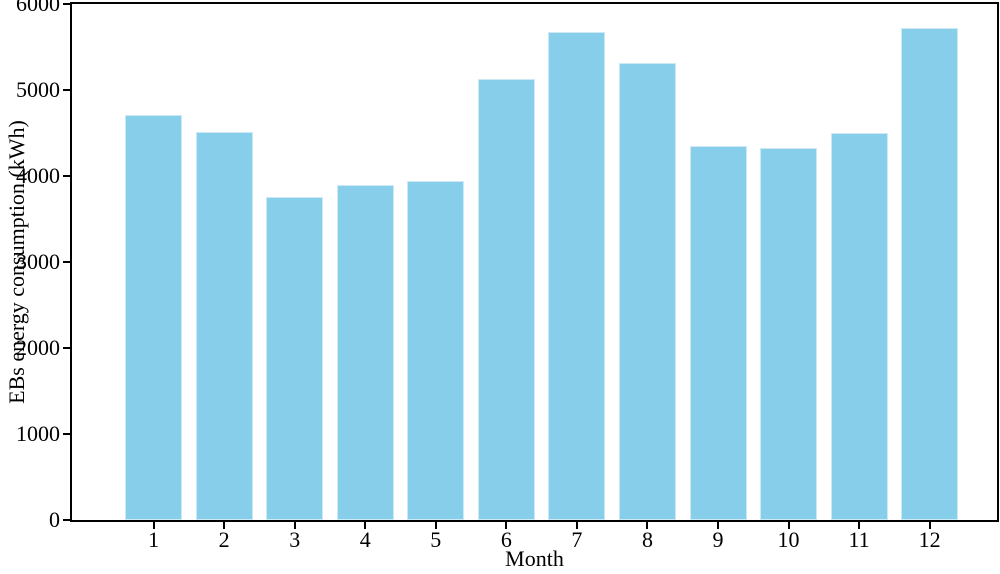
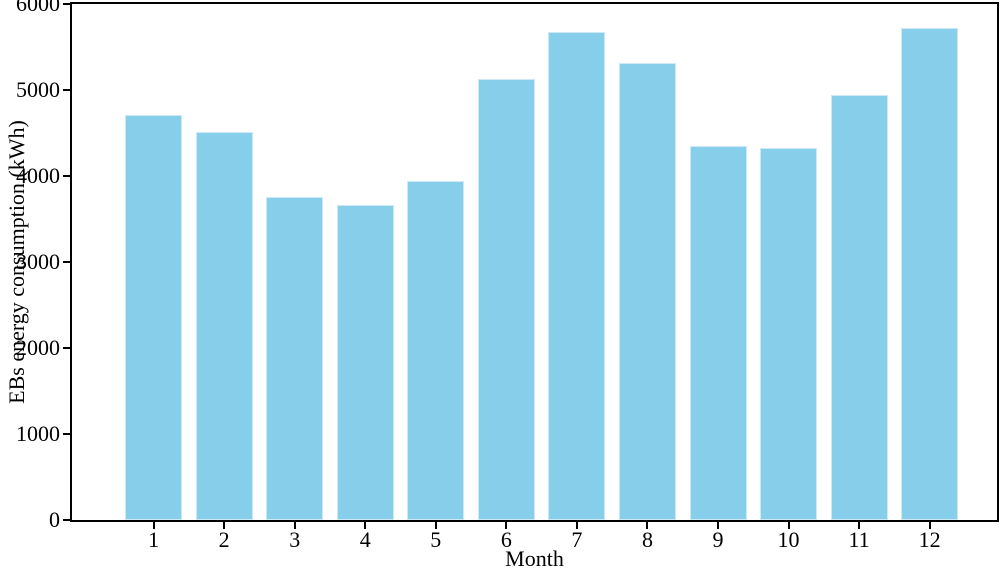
4: 3900 -> 3700
11: 4500 -> 4900
